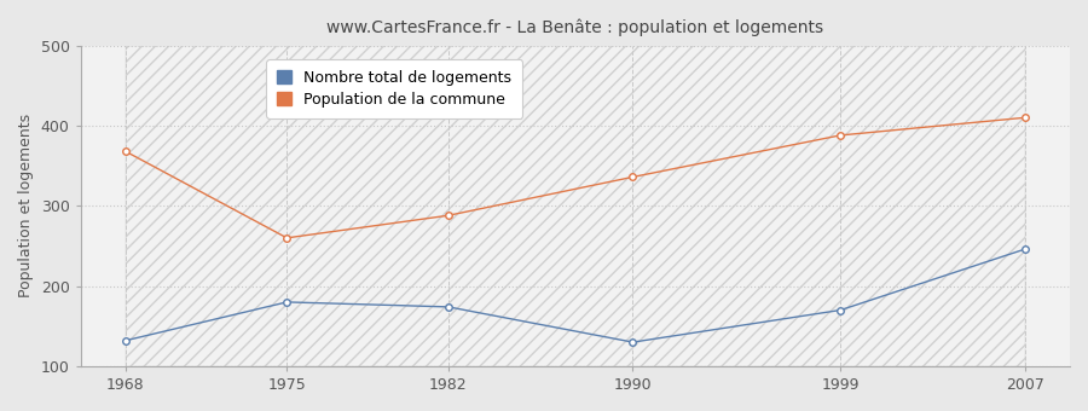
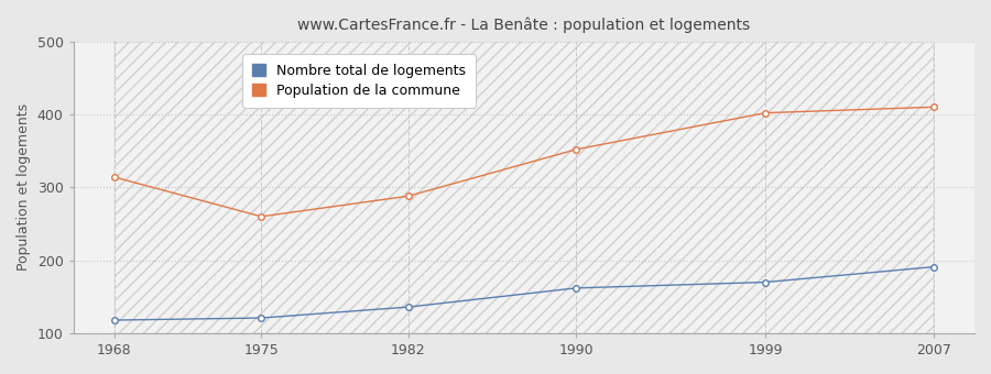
Nombre total de logements/1968: 132 -> 118
Population de la commune/1968: 368 -> 314
Nombre total de logements/1975: 180 -> 121
Nombre total de logements/1982: 174 -> 136
Nombre total de logements/1990: 130 -> 162
Population de la commune/1990: 336 -> 352
Population de la commune/1999: 388 -> 402
Nombre total de logements/2007: 246 -> 191
